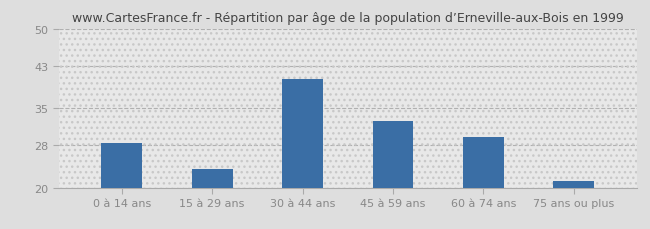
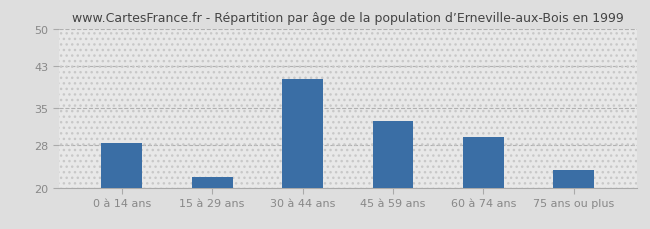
15 à 29 ans: 23.5 -> 22.0
75 ans ou plus: 21.2 -> 23.4
